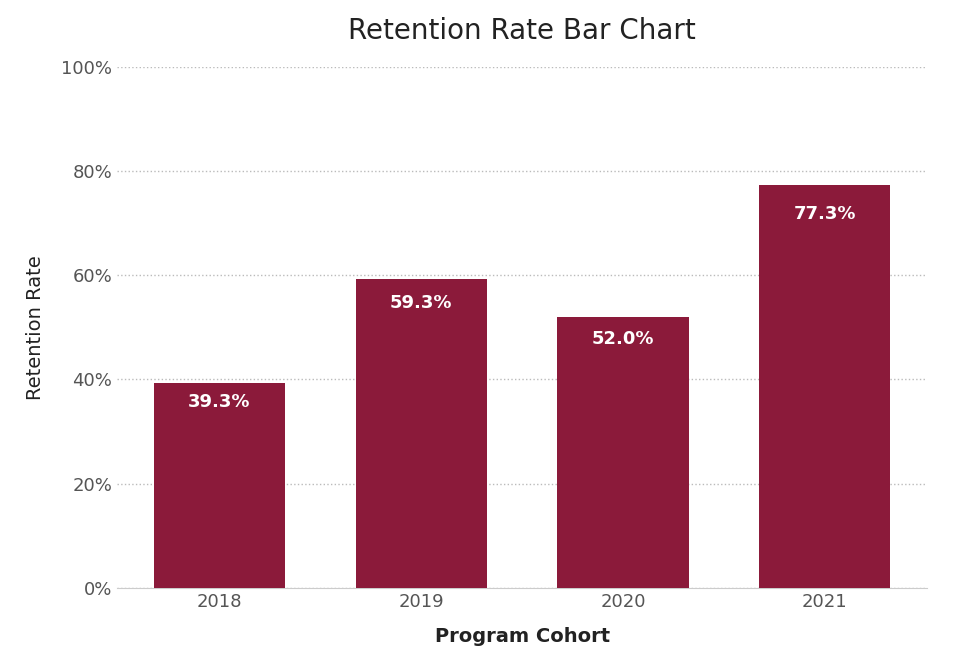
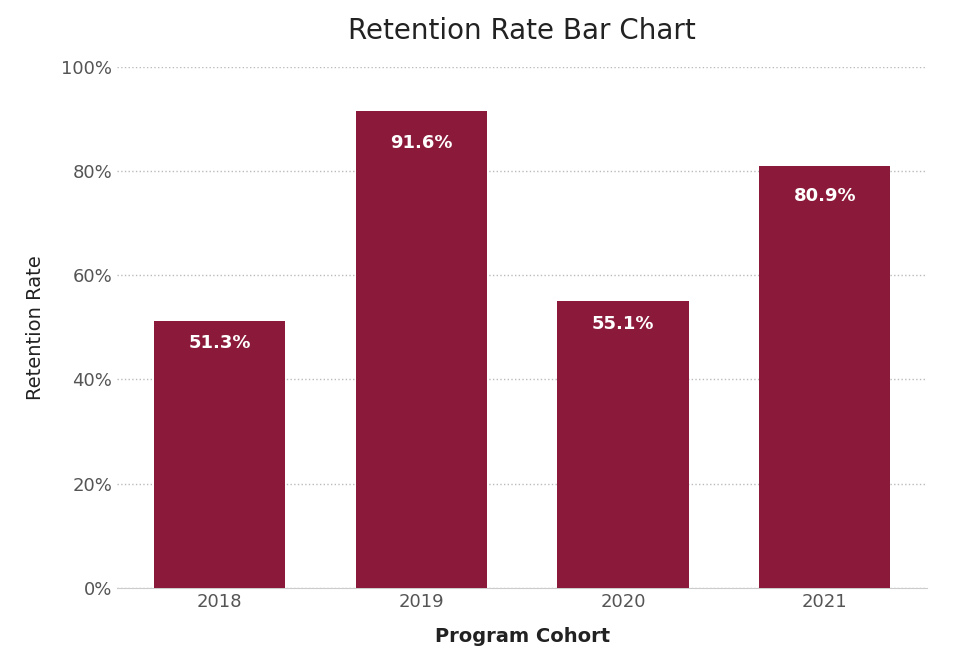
2018: 39.3% -> 51.3%
2019: 59.3% -> 91.6%
2020: 52.0% -> 55.1%
2021: 77.3% -> 80.9%
